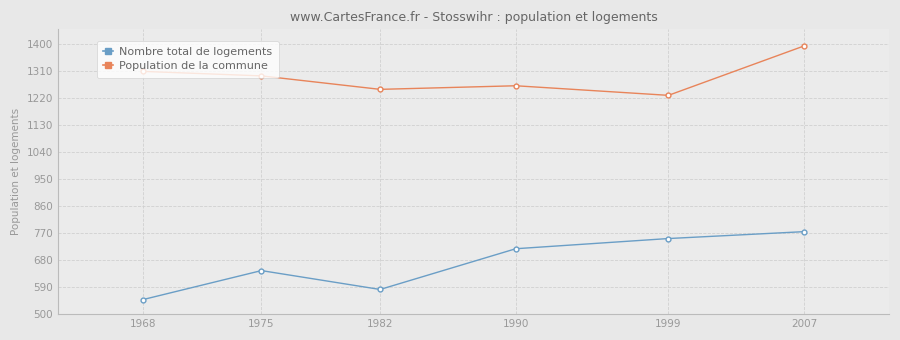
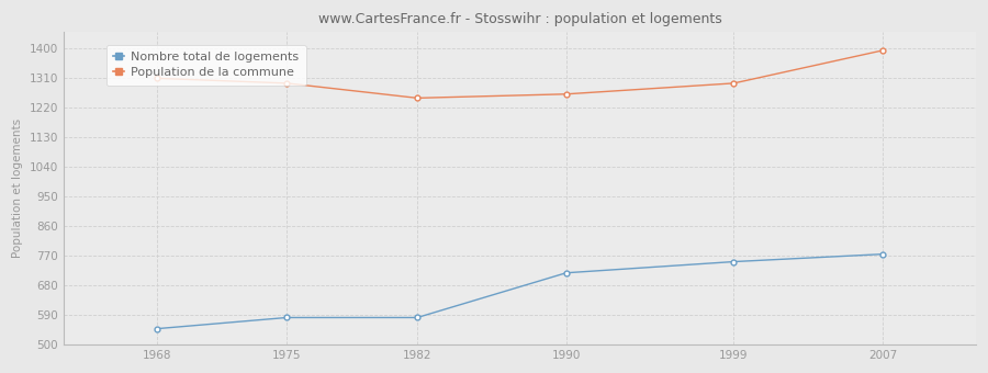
Nombre total de logements/1975: 645 -> 582
Population de la commune/1999: 1230 -> 1295
